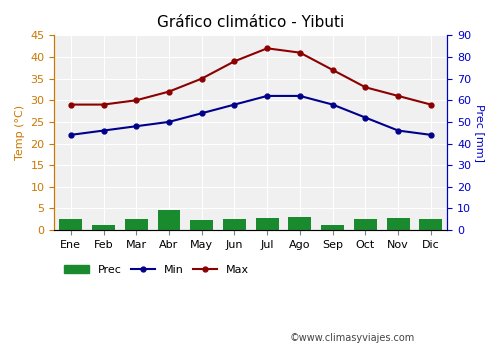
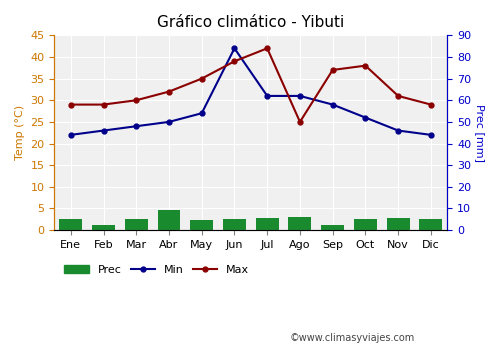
Min/Jun: 29 -> 42
Max/Ago: 41 -> 25
Max/Oct: 33 -> 38
